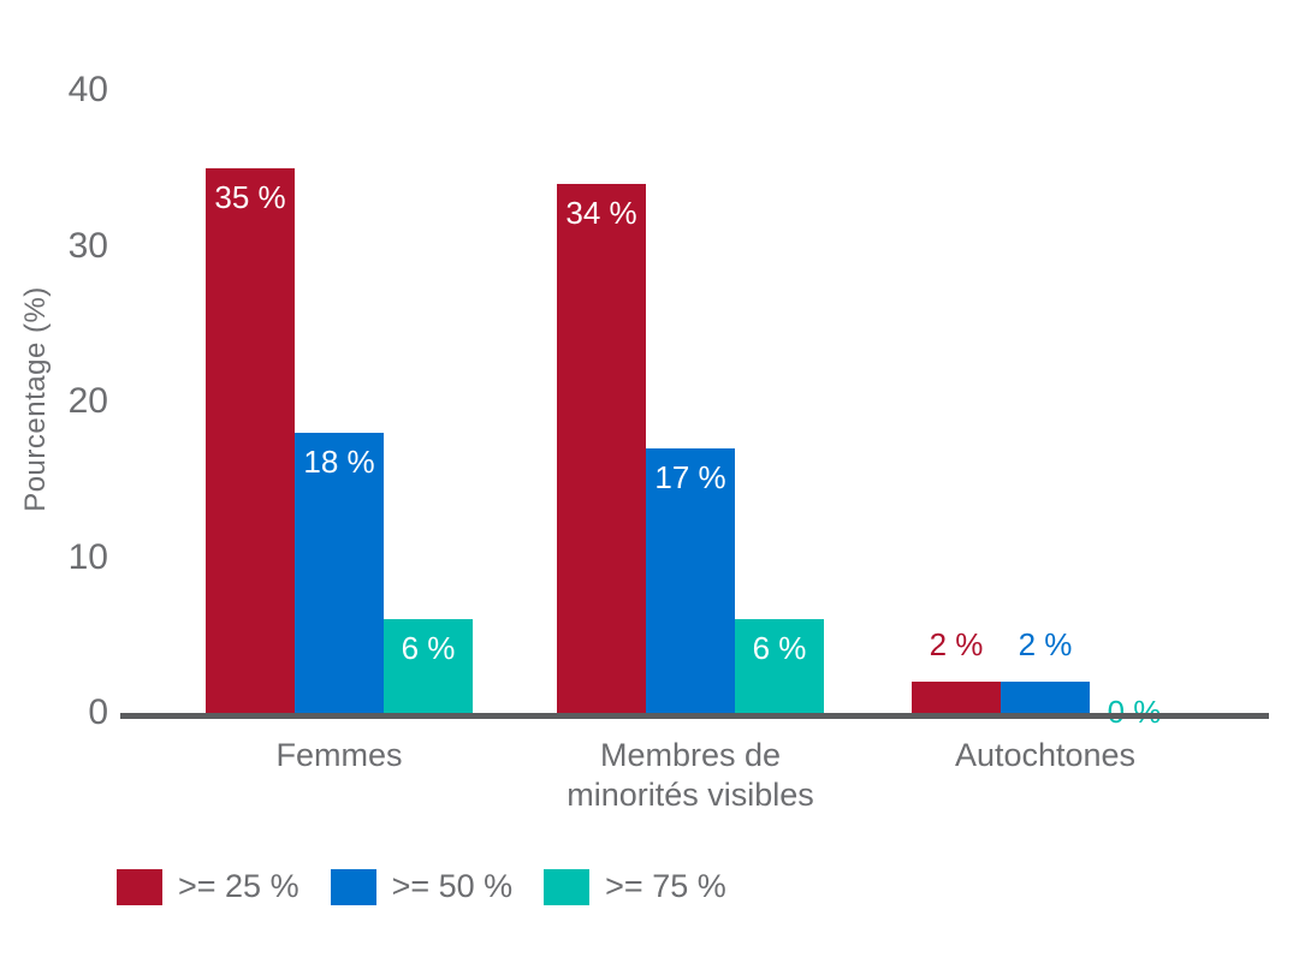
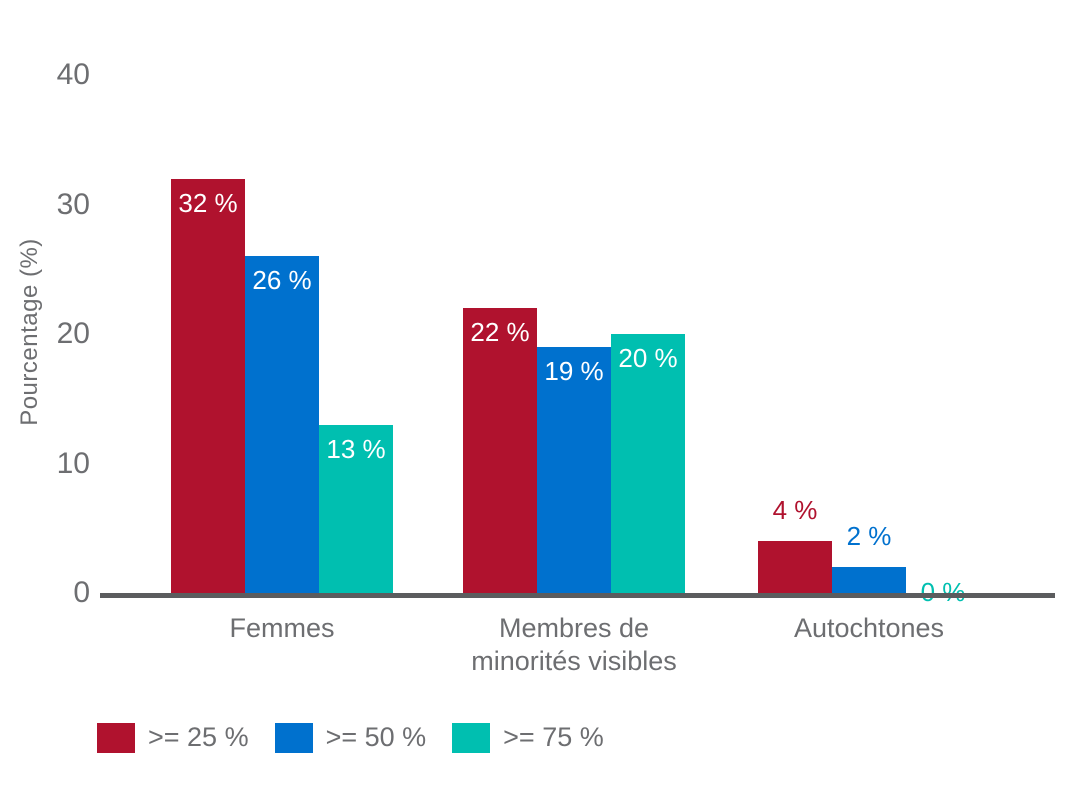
>= 25 %/Femmes: 35 -> 32
>= 50 %/Femmes: 18 -> 26
>= 75 %/Femmes: 6 -> 13
>= 25 %/Membres de minorités visibles: 34 -> 22
>= 50 %/Membres de minorités visibles: 17 -> 19
>= 75 %/Membres de minorités visibles: 6 -> 20
>= 25 %/Autochtones: 2 -> 4
